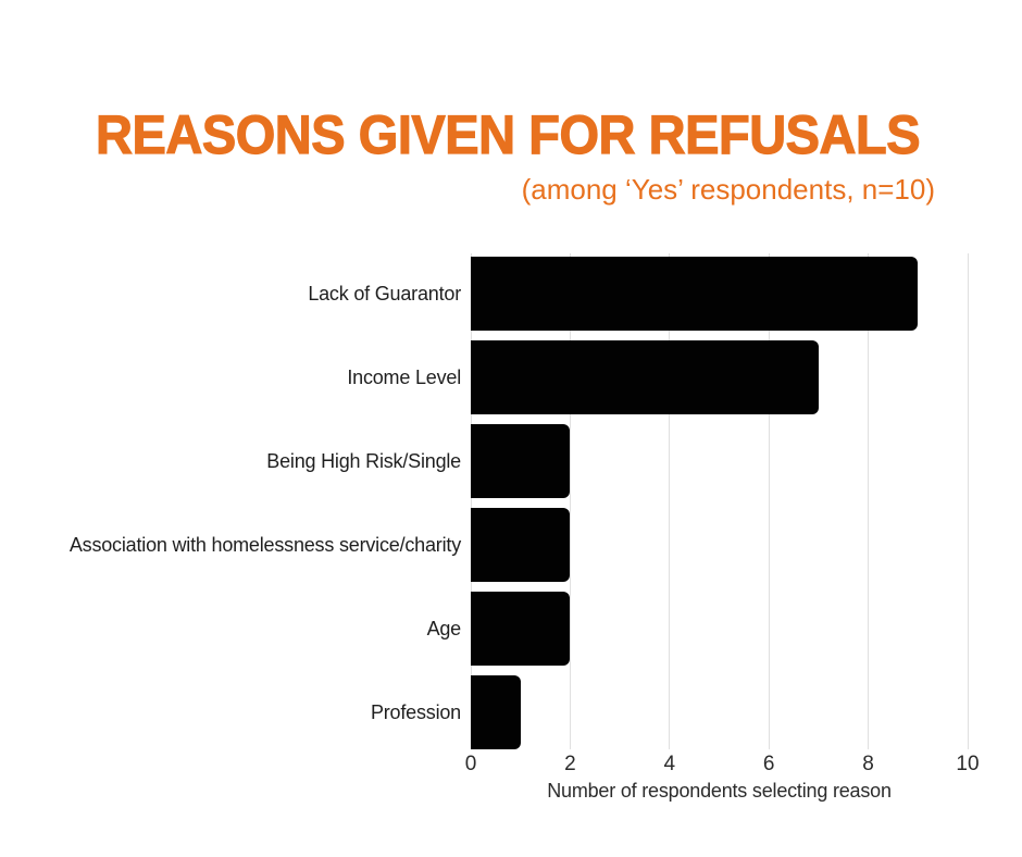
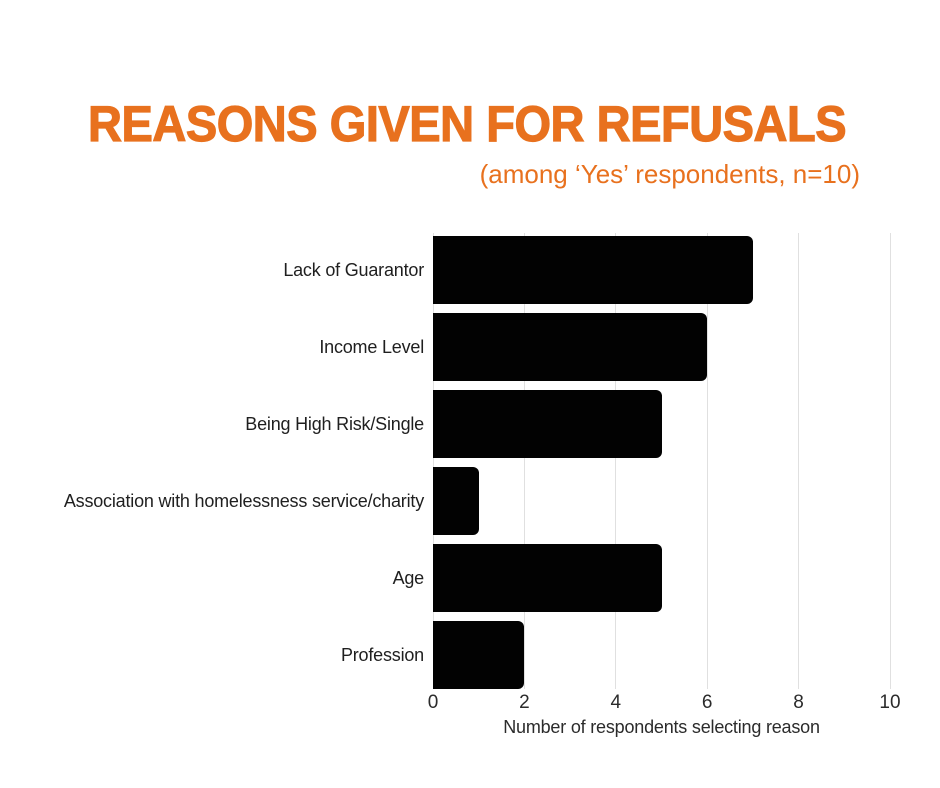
Lack of Guarantor: 9 -> 7
Income Level: 7 -> 6
Being High Risk/Single: 2 -> 5
Association with homelessness service/charity: 2 -> 1
Age: 2 -> 5
Profession: 1 -> 2
